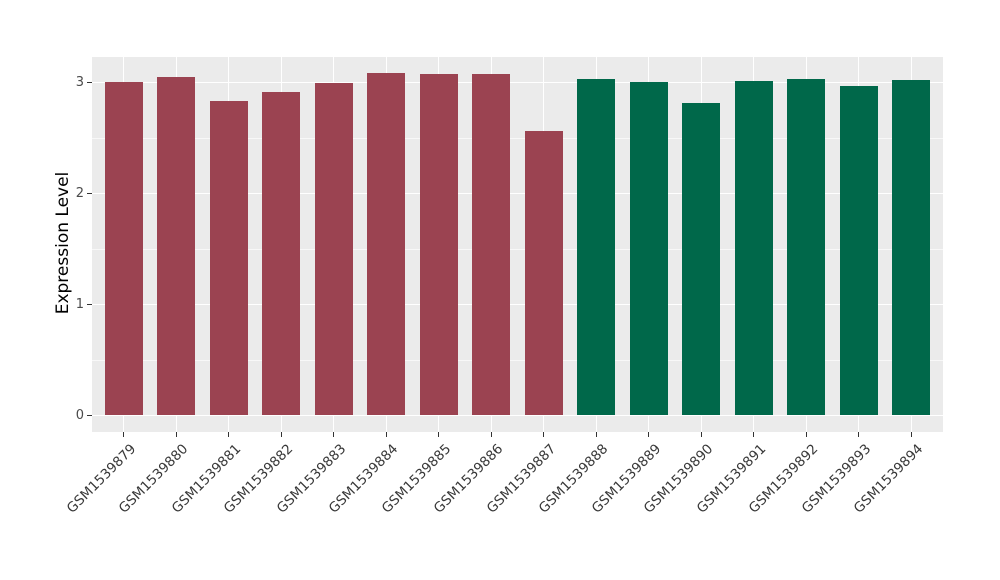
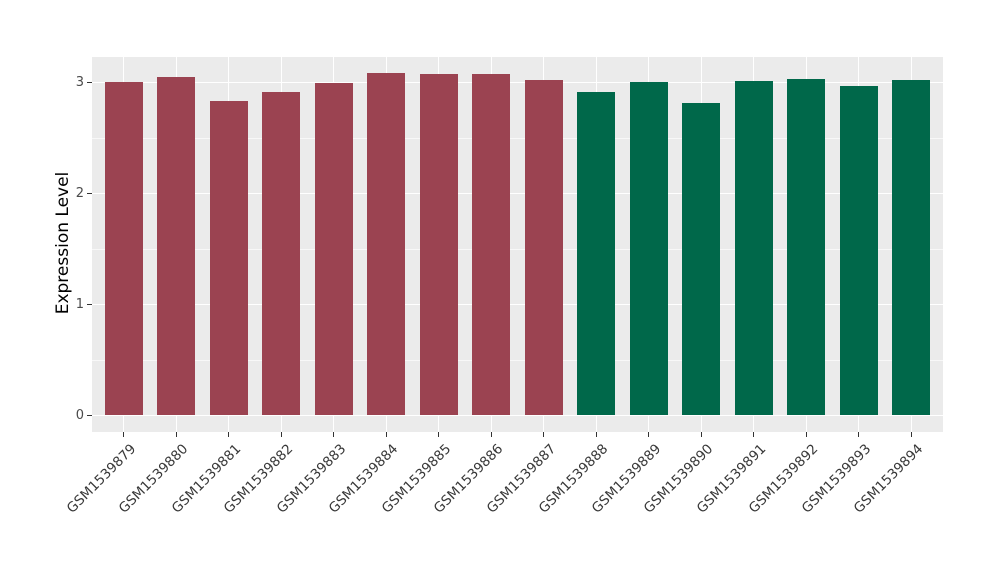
GSM1539887: 2.57 -> 3.03
GSM1539888: 3.04 -> 2.92
